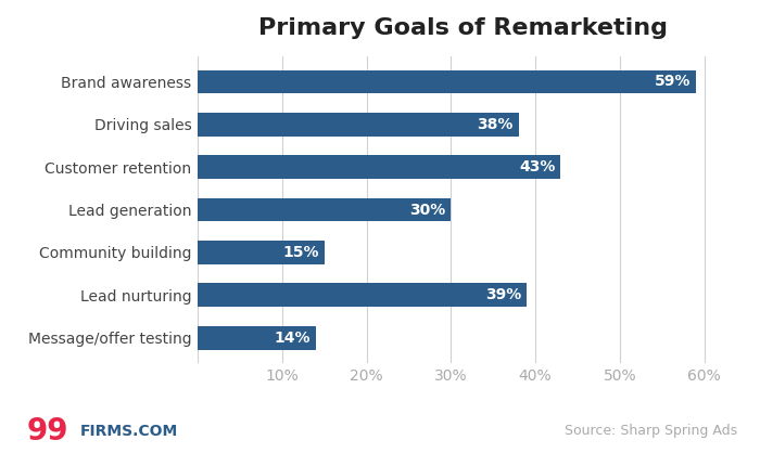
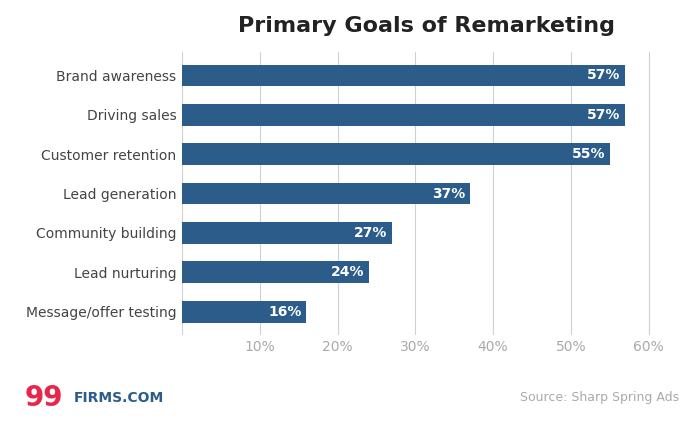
Brand awareness: 59% -> 57%
Driving sales: 38% -> 57%
Customer retention: 43% -> 55%
Lead generation: 30% -> 37%
Community building: 15% -> 27%
Lead nurturing: 39% -> 24%
Message/offer testing: 14% -> 16%
